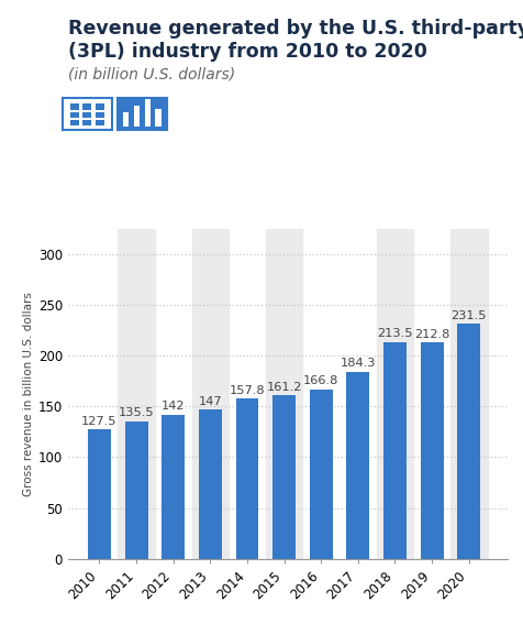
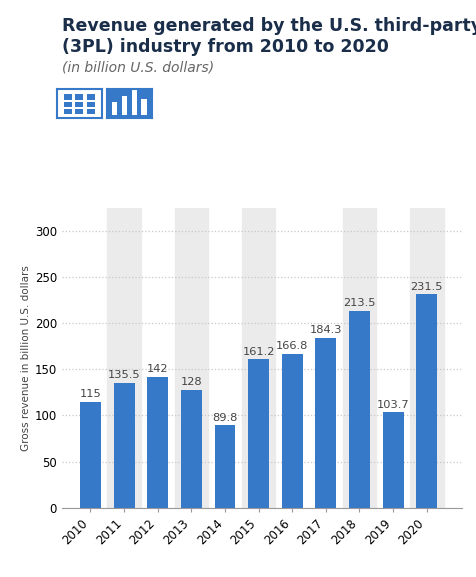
2010: 127.5 -> 115
2013: 147 -> 128
2014: 157.8 -> 89.8
2019: 212.8 -> 103.7
